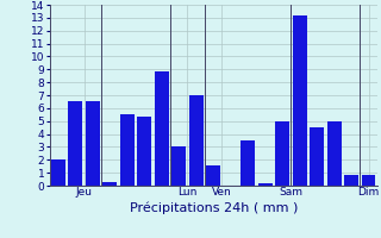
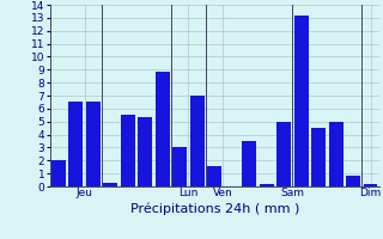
Dim: 0.8 -> 0.2
